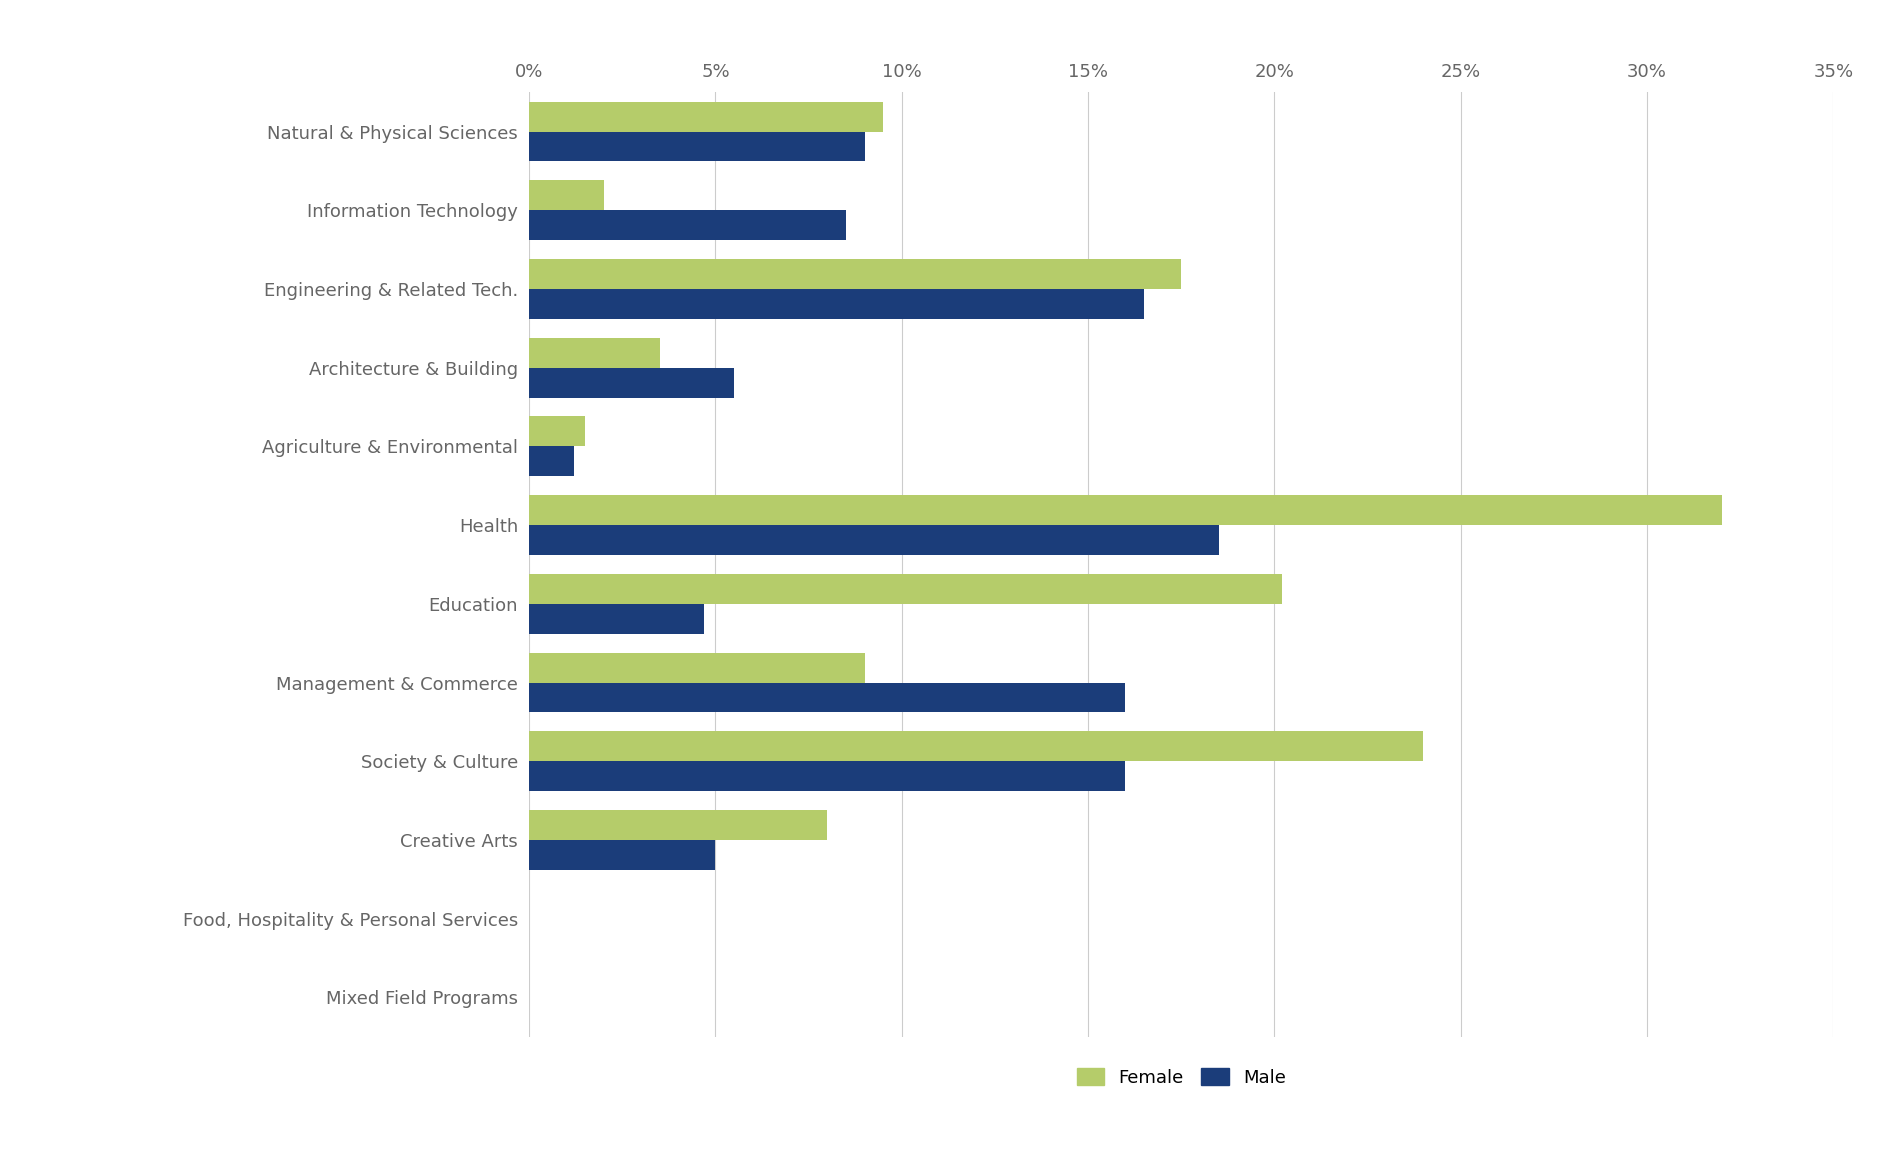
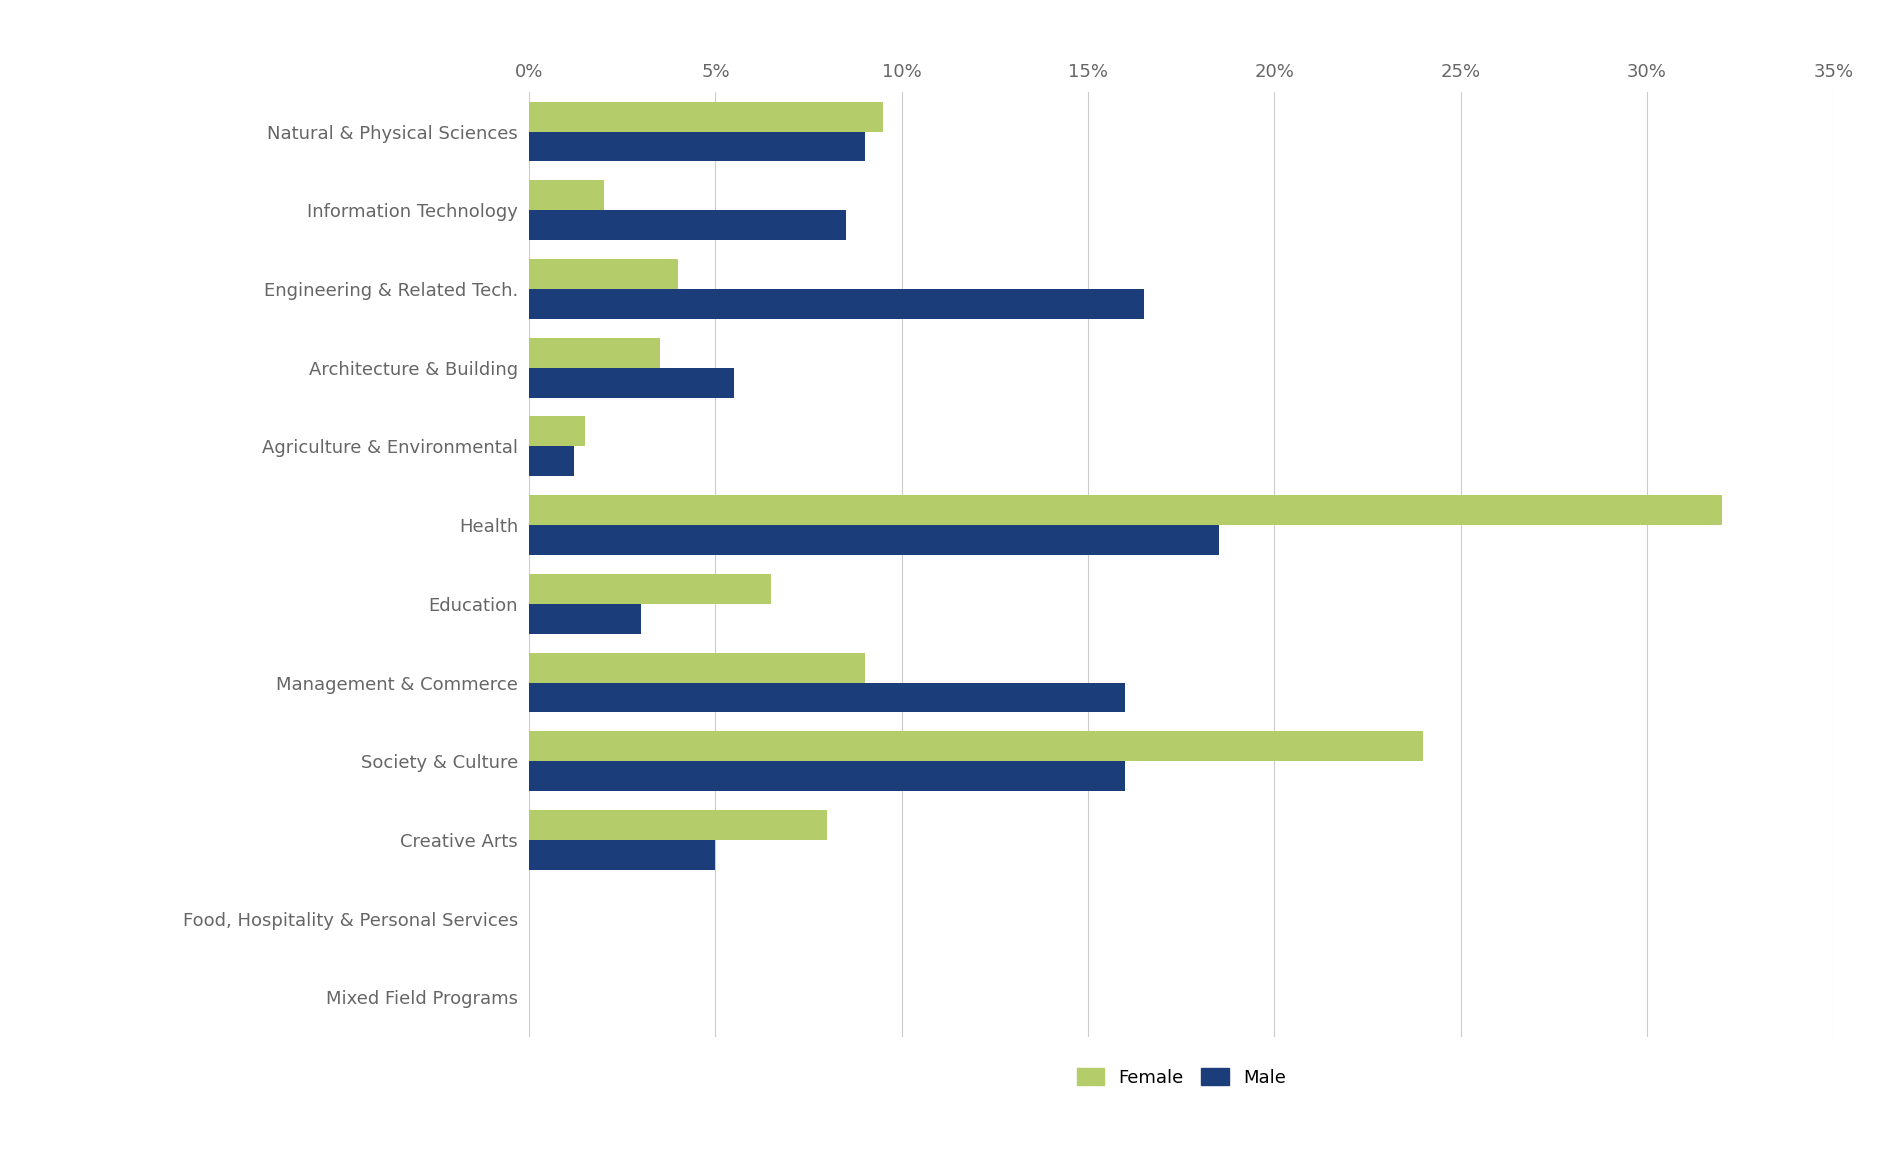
Female/Engineering & Related Tech.: 17.5% -> 4.0%
Female/Education: 20.2% -> 6.5%
Male/Education: 4.7% -> 3.0%
